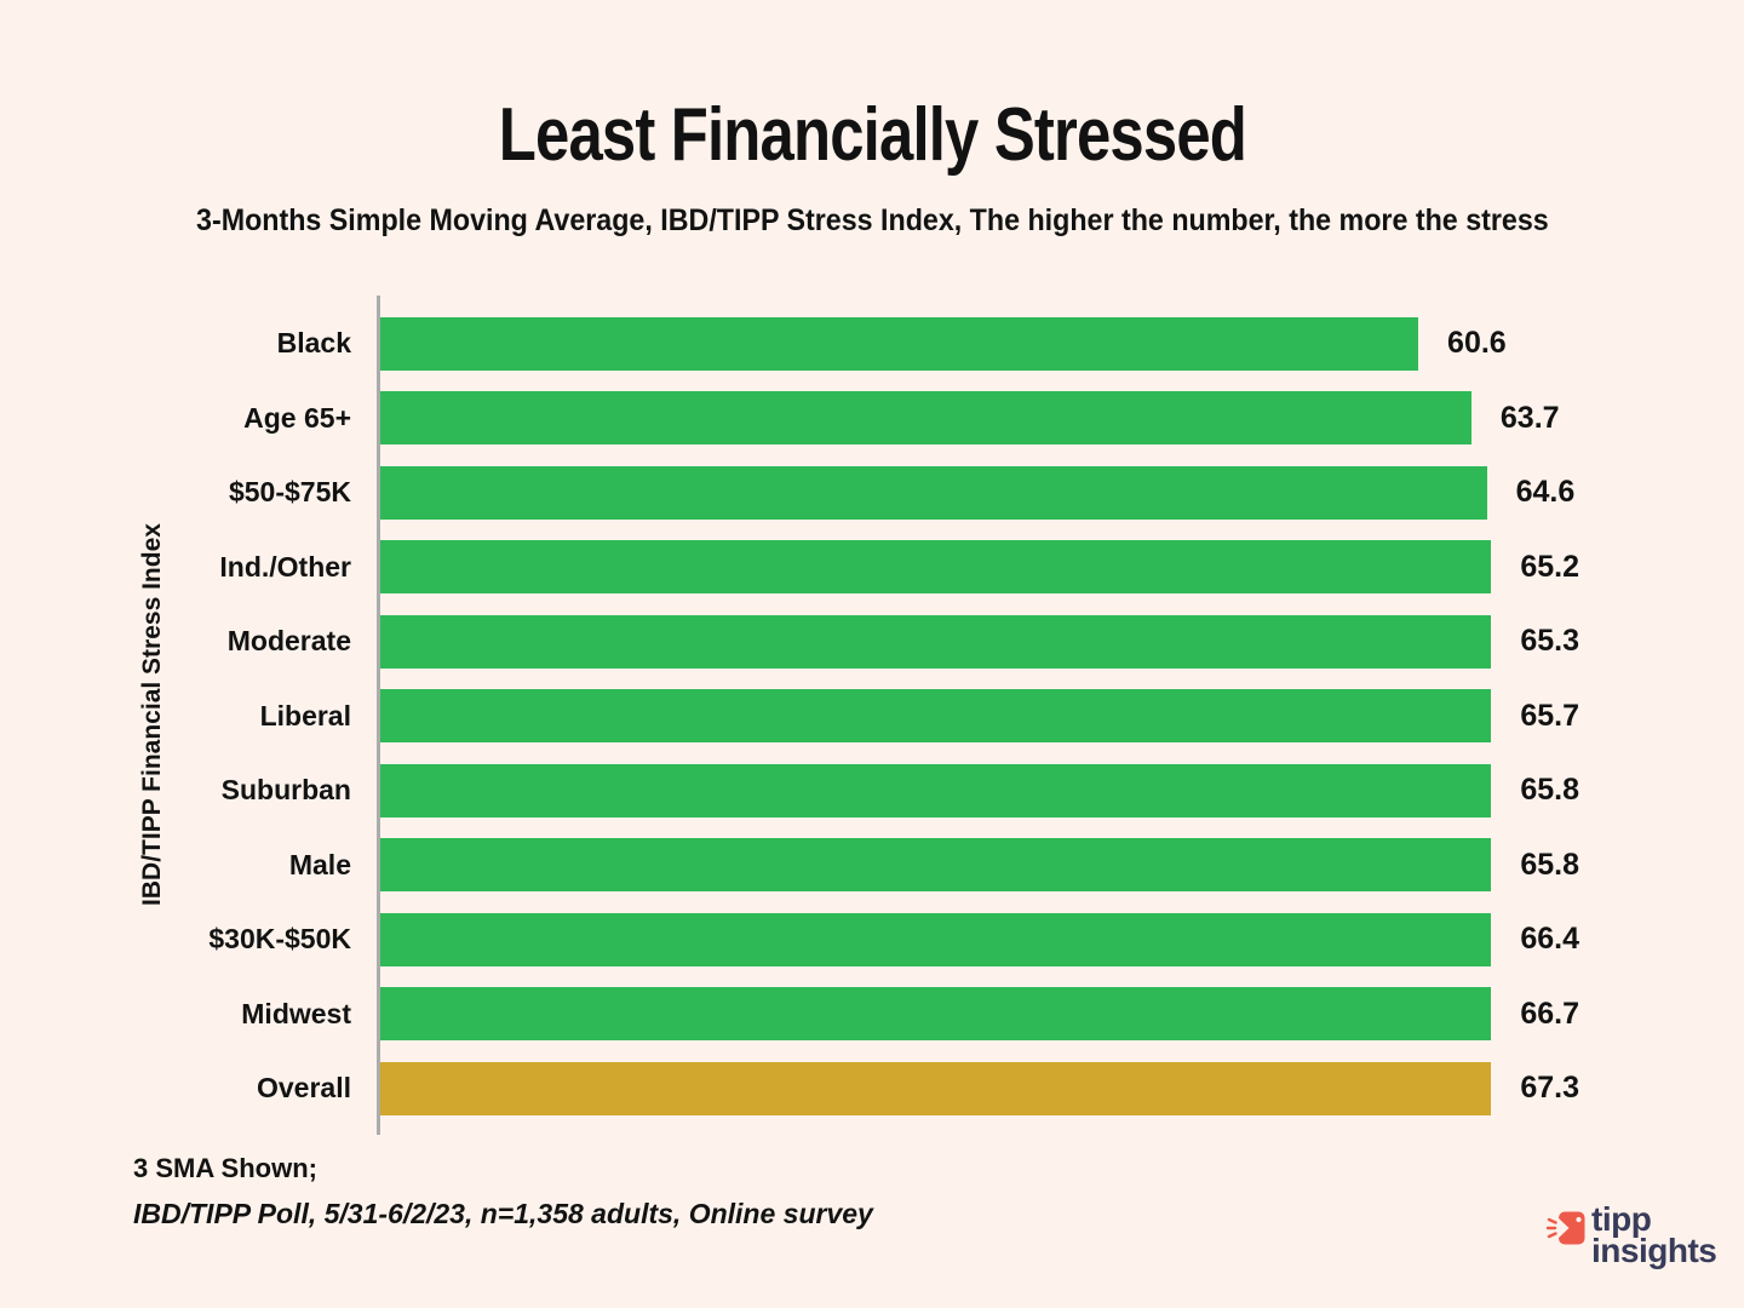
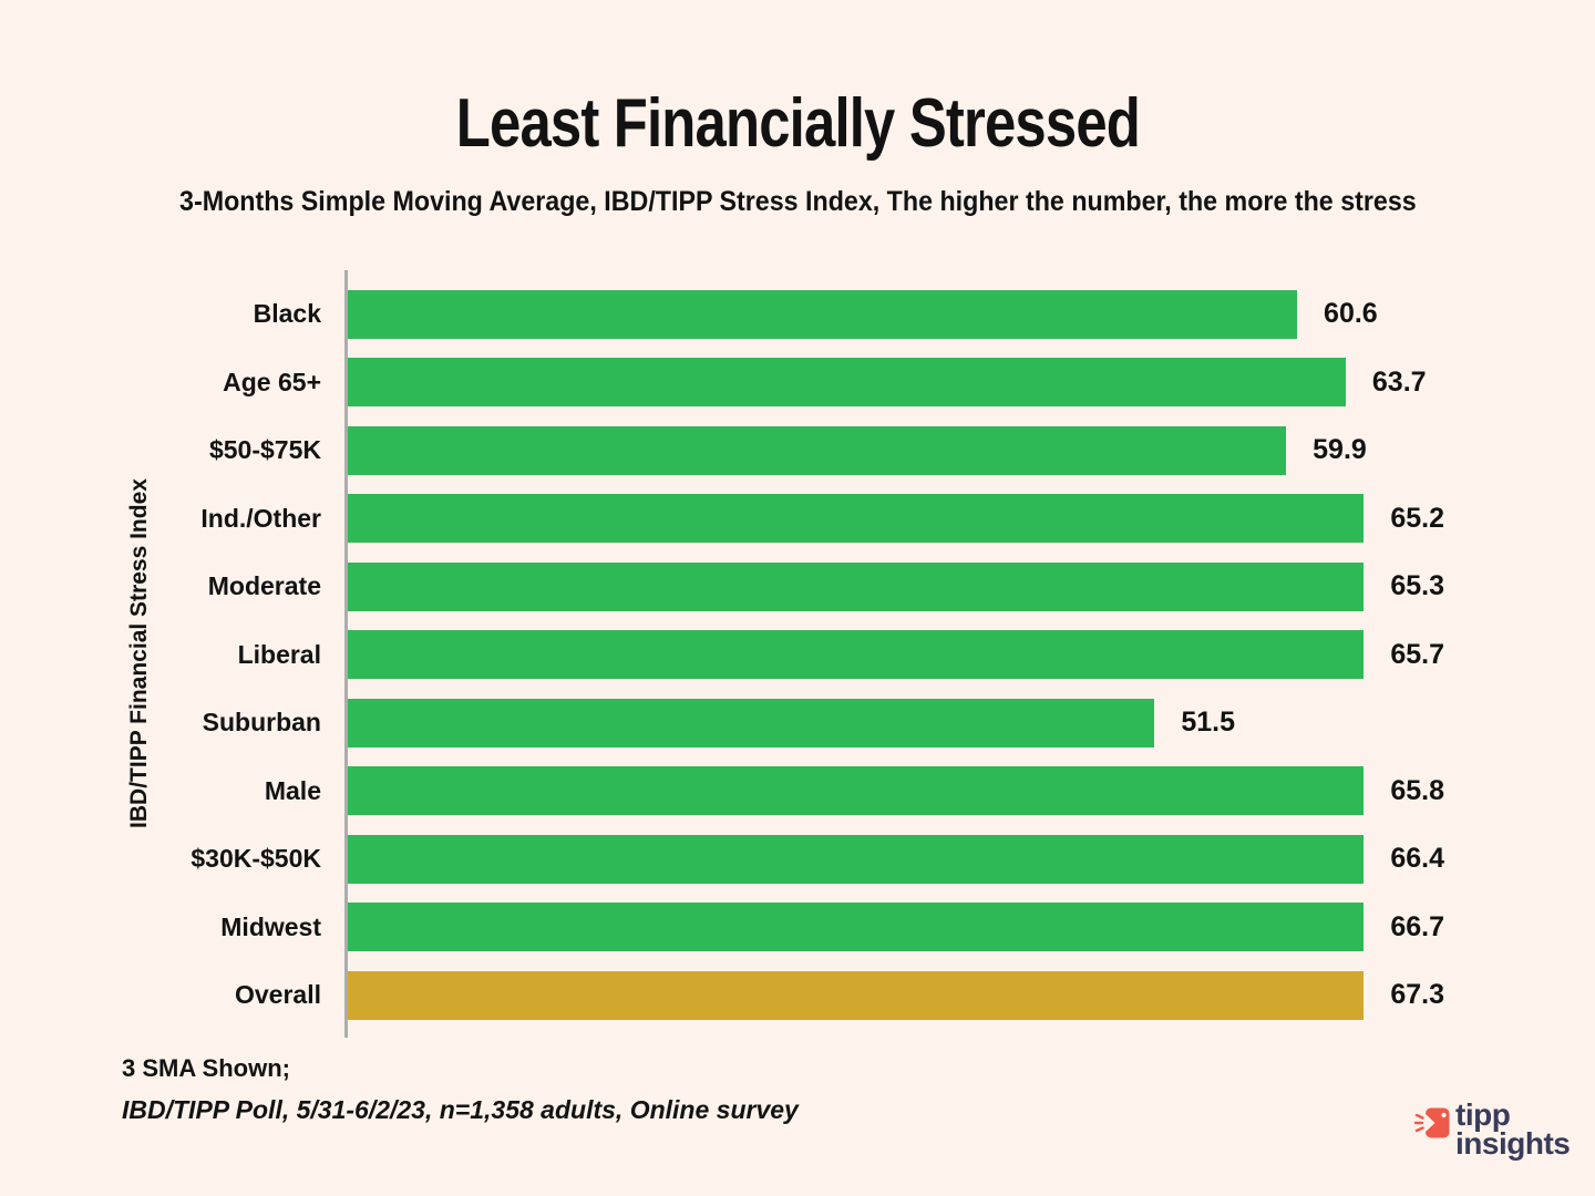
$50-$75K: 64.6 -> 59.9
Suburban: 65.8 -> 51.5
